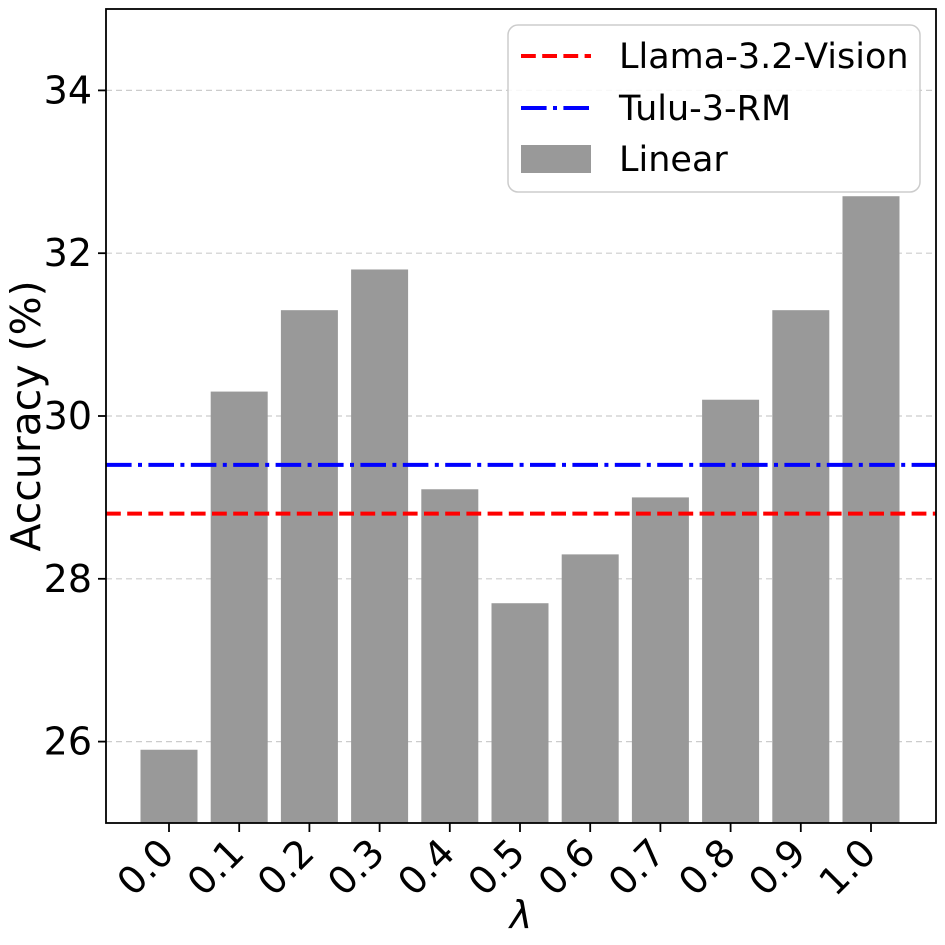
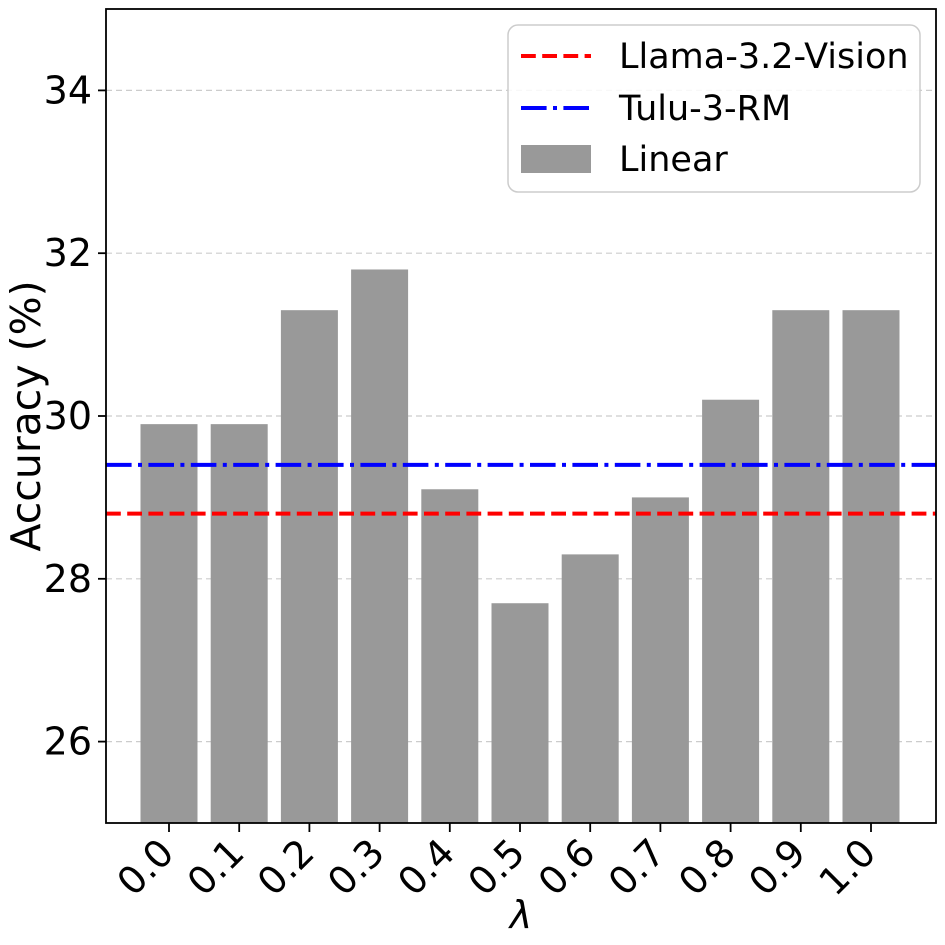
0.0: 25.9 -> 29.9
0.1: 30.3 -> 29.9
1.0: 32.7 -> 31.3
